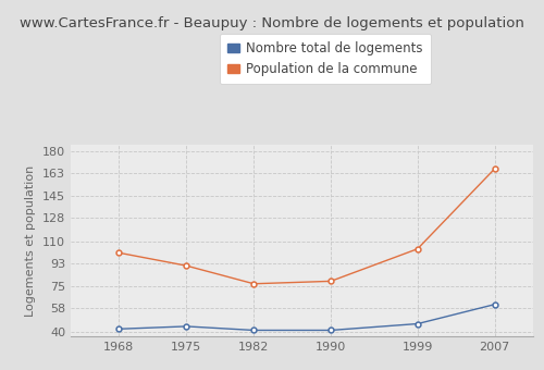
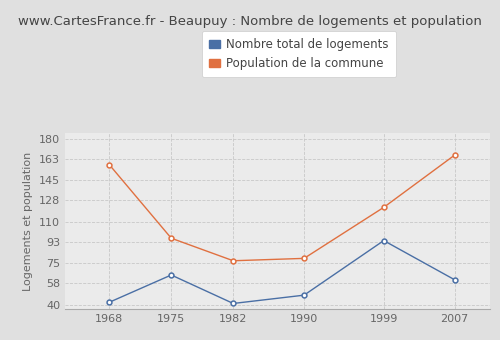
Population de la commune/1968: 101 -> 158
Nombre total de logements/1975: 44 -> 65
Population de la commune/1975: 91 -> 96
Nombre total de logements/1990: 41 -> 48
Nombre total de logements/1999: 46 -> 94
Population de la commune/1999: 104 -> 122
